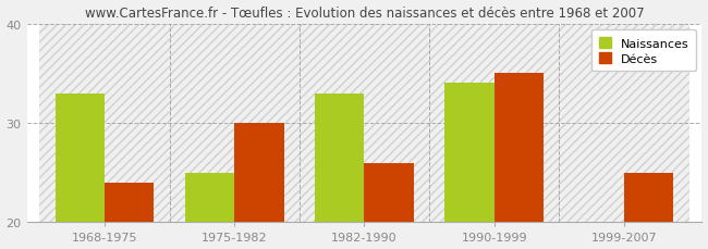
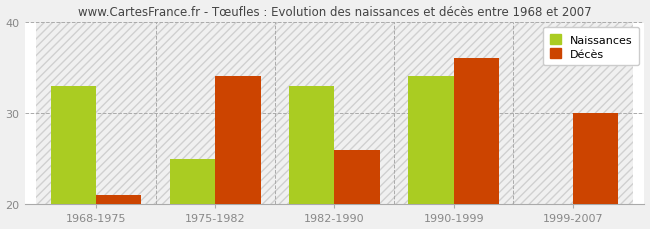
Décès/1968-1975: 24 -> 21
Décès/1975-1982: 30 -> 34
Décès/1990-1999: 35 -> 36
Décès/1999-2007: 25 -> 30
